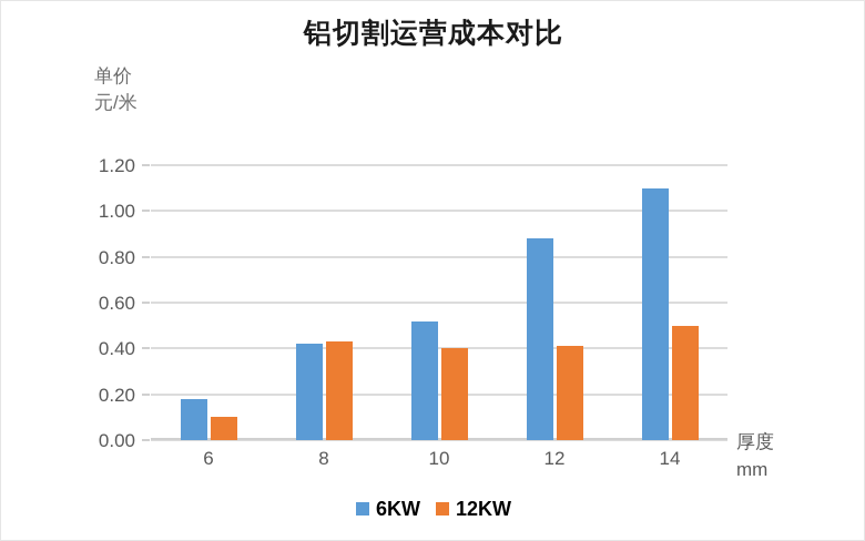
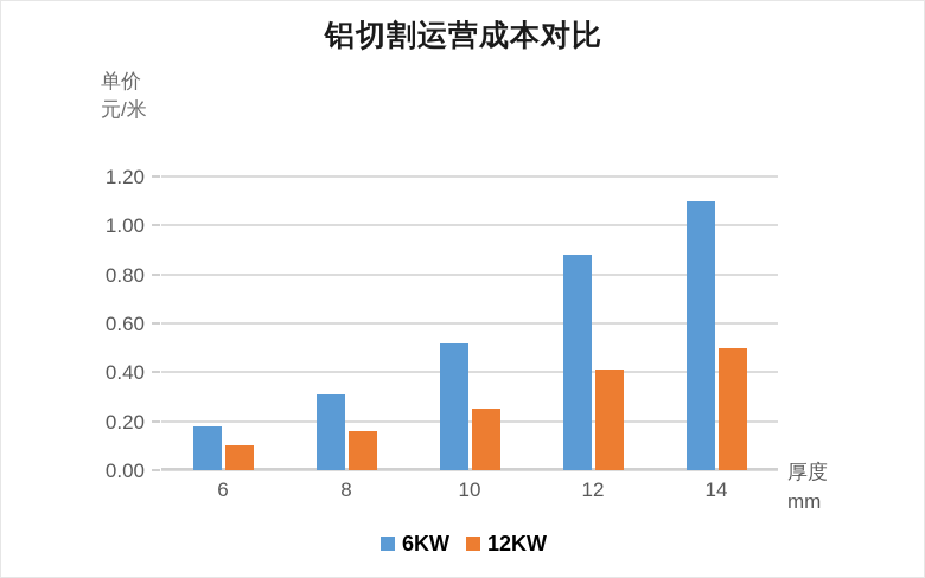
6KW/8: 0.42 -> 0.31
12KW/8: 0.43 -> 0.16
12KW/10: 0.40 -> 0.25
